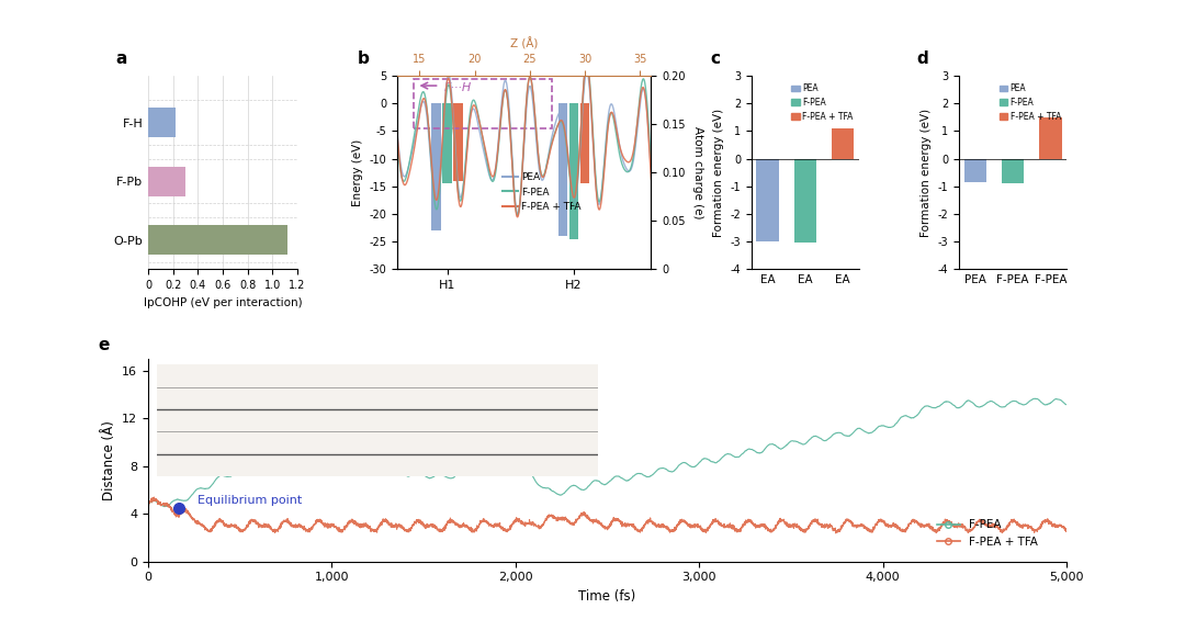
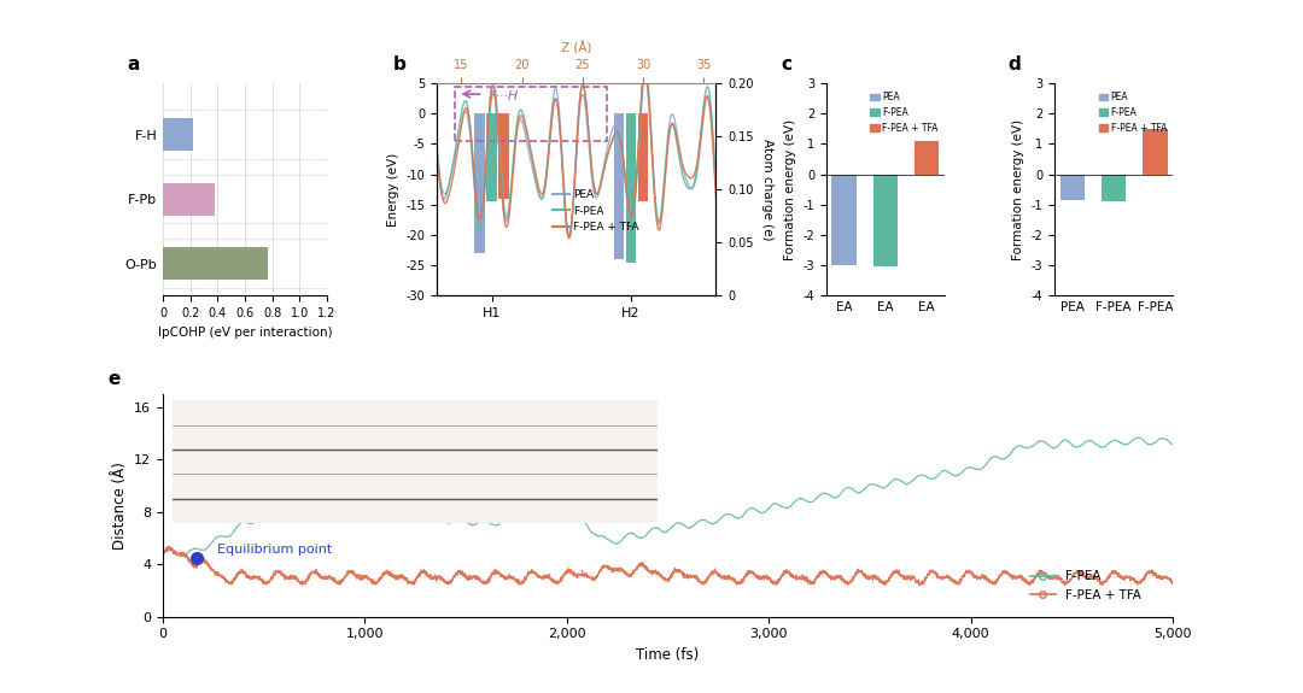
F-Pb: 0.30 -> 0.38
O-Pb: 1.12 -> 0.77
